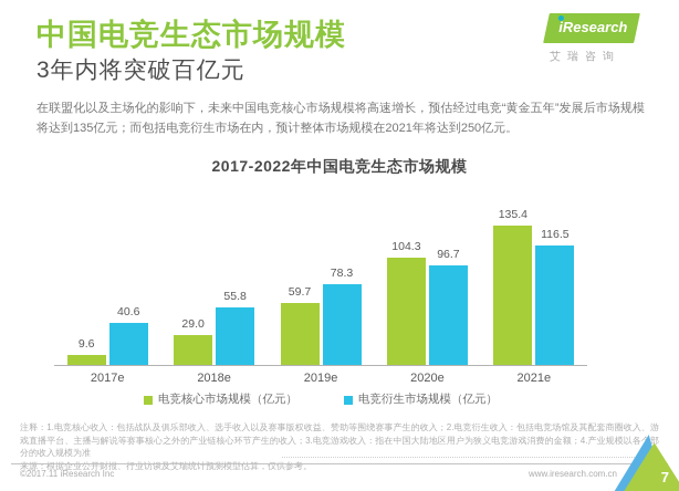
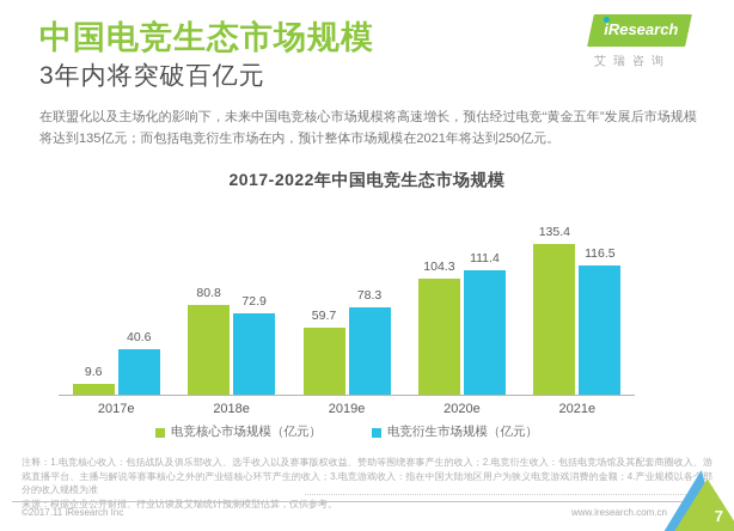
电竞核心市场规模（亿元）/2018e: 29.0 -> 80.8
电竞衍生市场规模（亿元）/2018e: 55.8 -> 72.9
电竞衍生市场规模（亿元）/2020e: 96.7 -> 111.4
